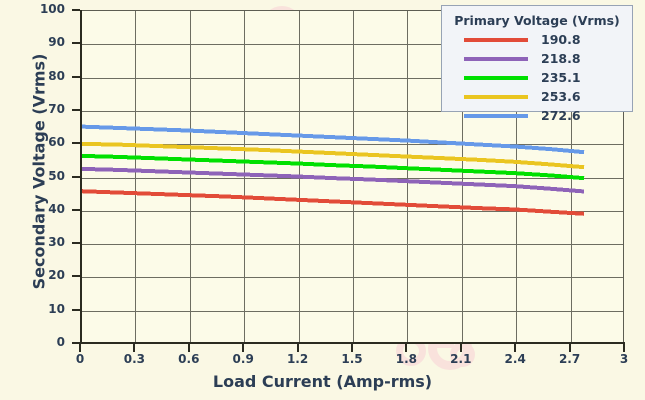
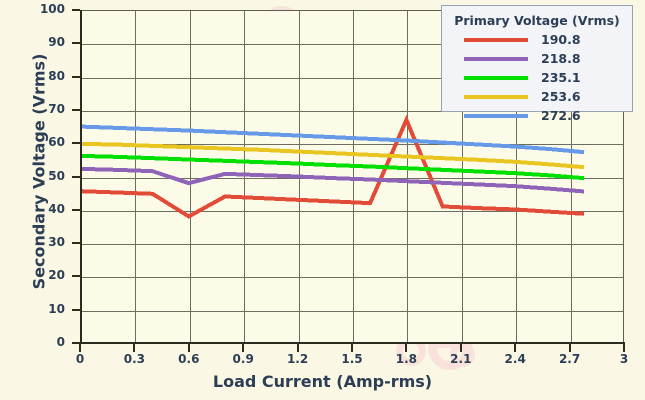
190.8/0.6: 44 -> 38
218.8/0.6: 51 -> 48
190.8/1.8: 42 -> 67
